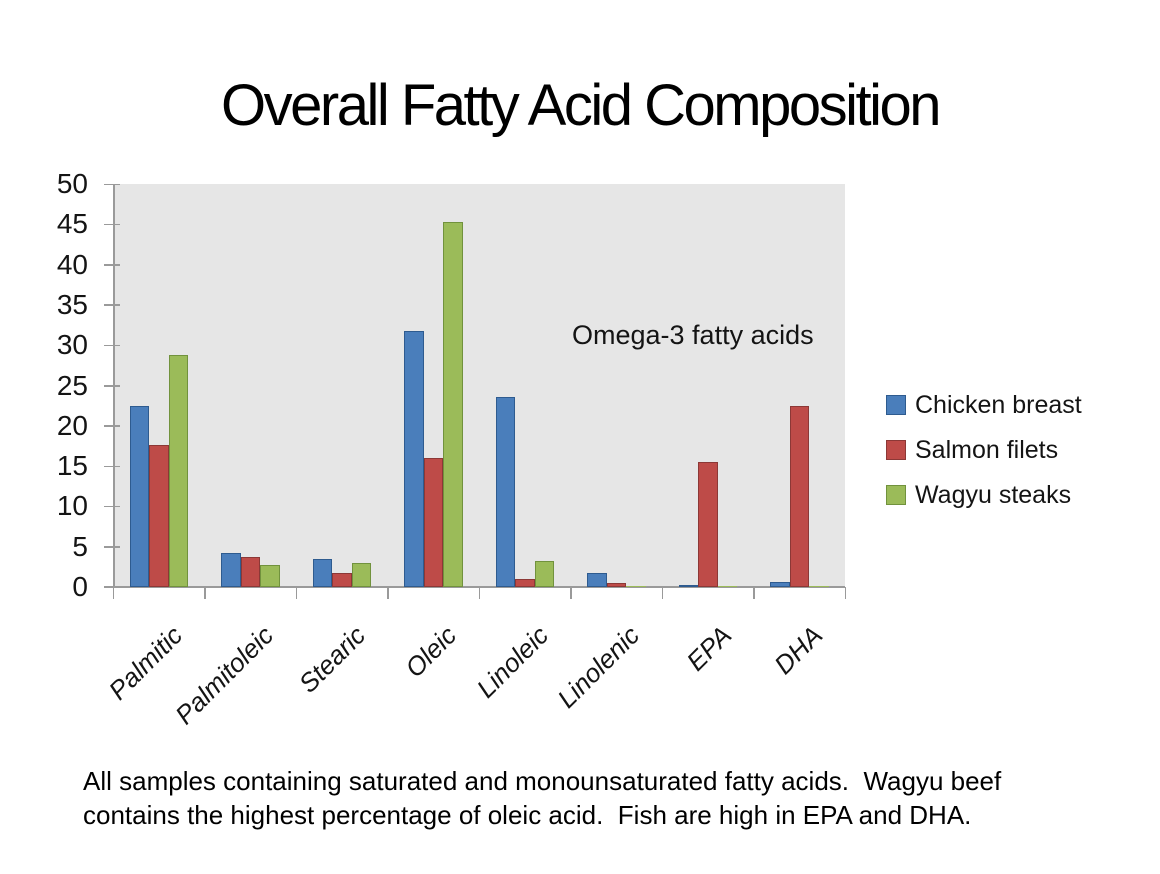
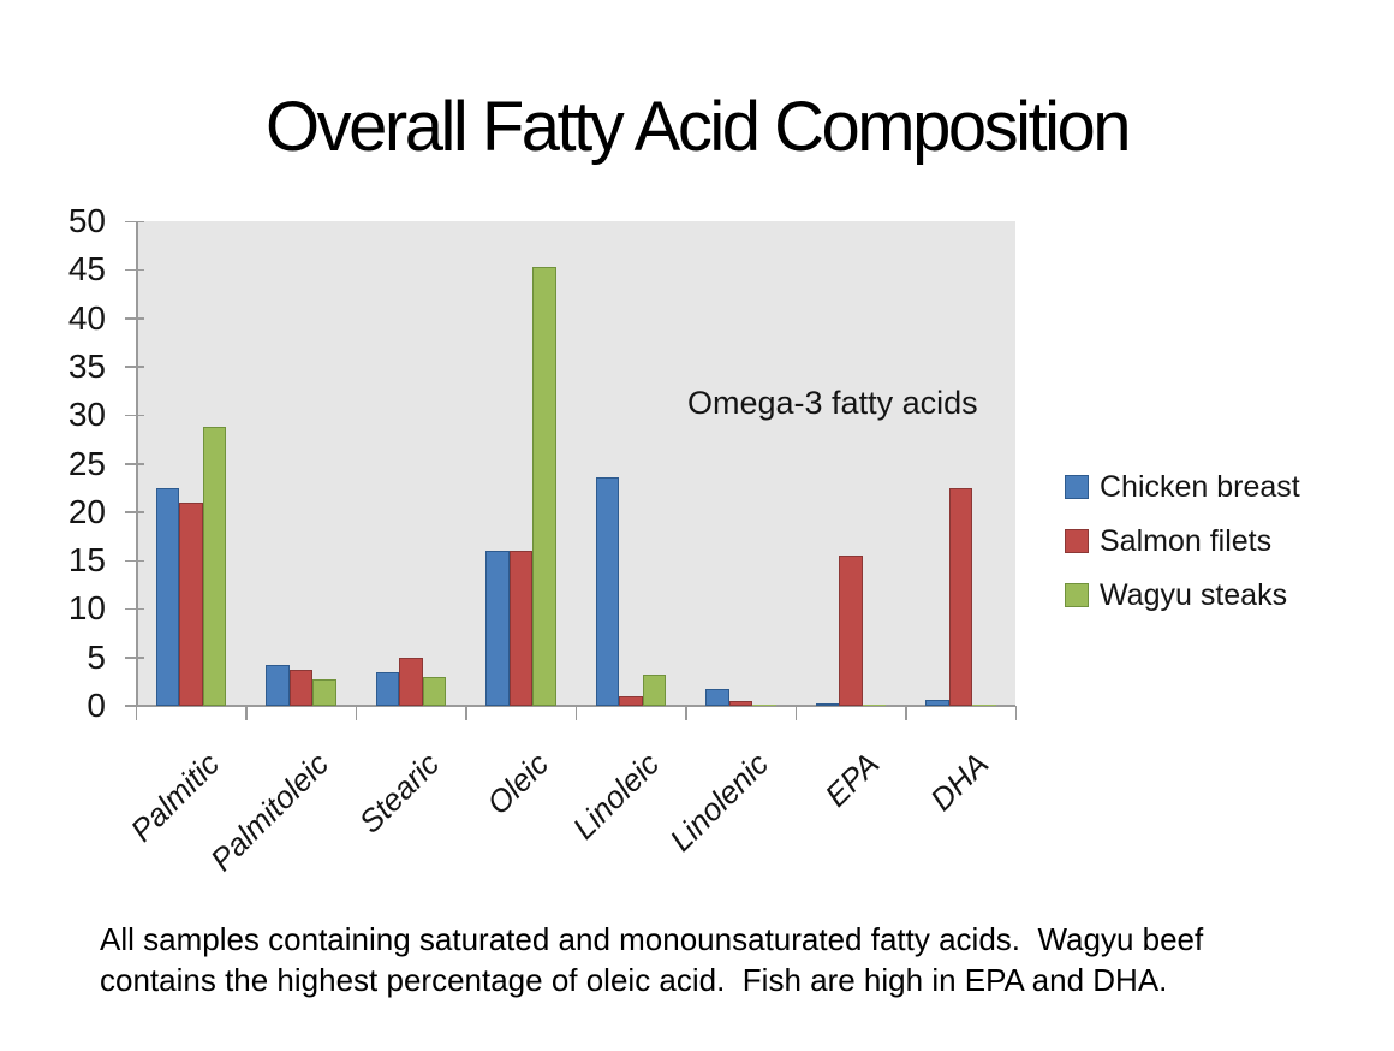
Salmon filets/Palmitic: 18 -> 21
Salmon filets/Stearic: 2 -> 5
Chicken breast/Oleic: 32 -> 16
